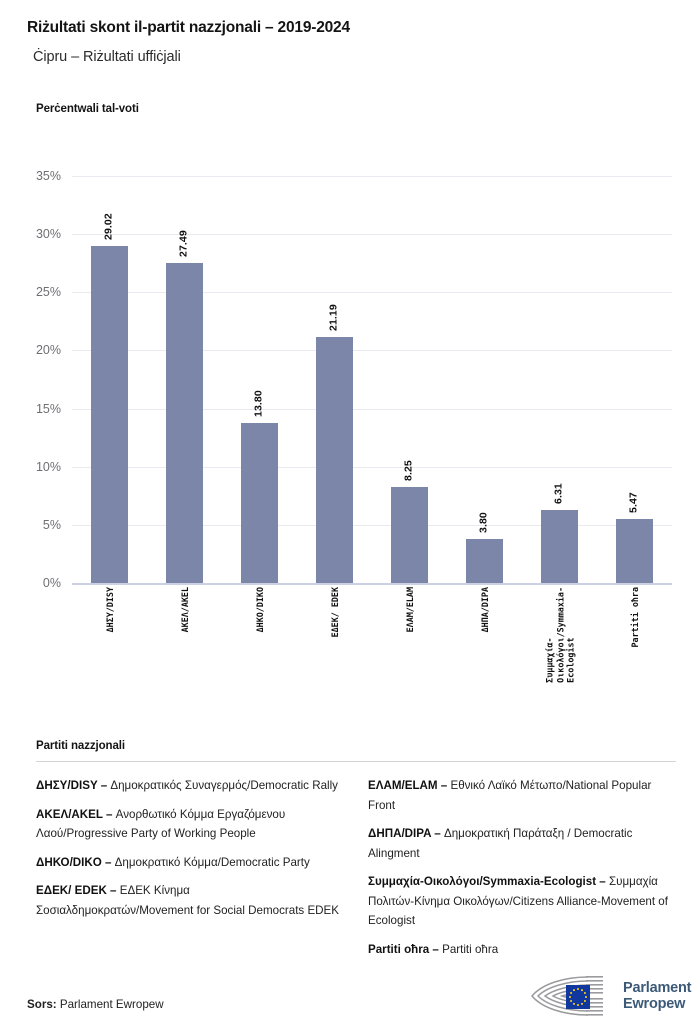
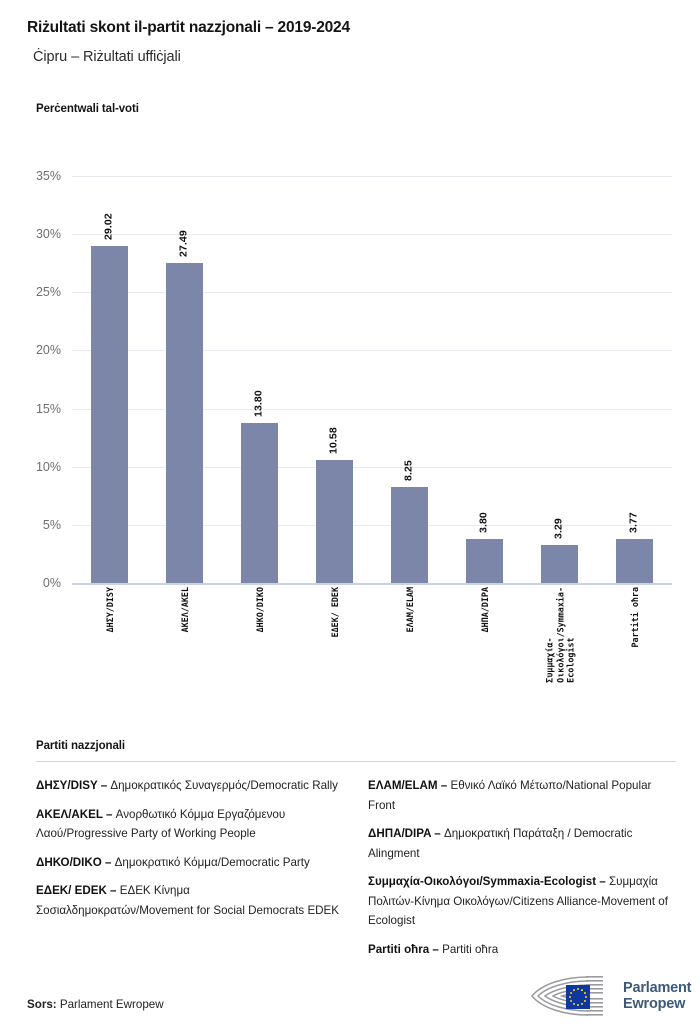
ΕΔΕΚ/ EDEK: 21.19 -> 10.58
Συμμαχία- Οικολόγοι/Symmaxia- Ecologist: 6.31 -> 3.29
Partiti oħra: 5.47 -> 3.77
